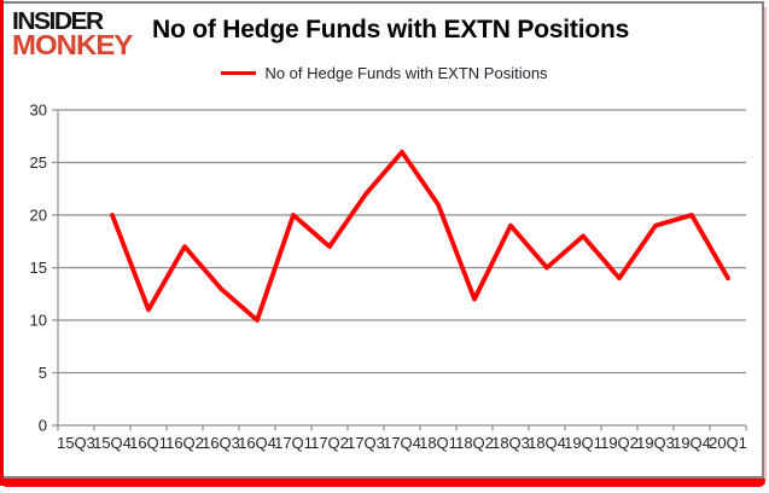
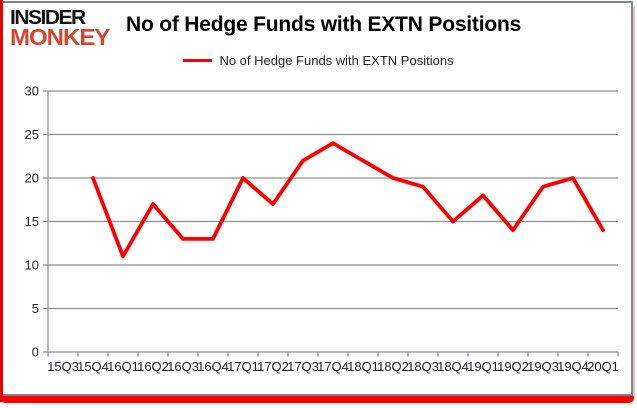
16Q4: 10 -> 13
17Q4: 26 -> 24
18Q1: 21 -> 22
18Q2: 12 -> 20
